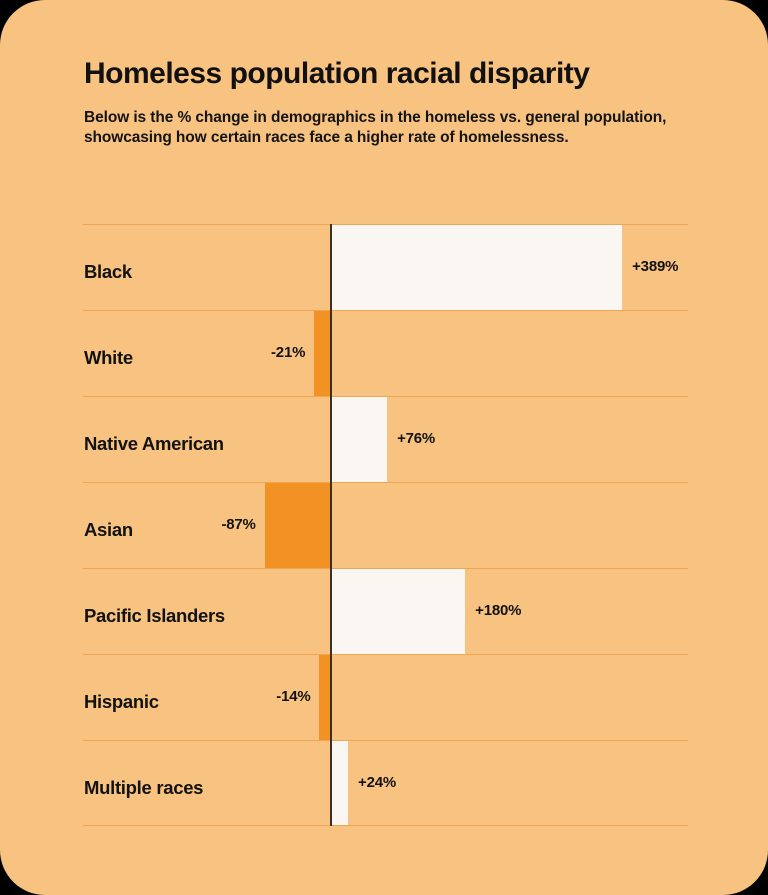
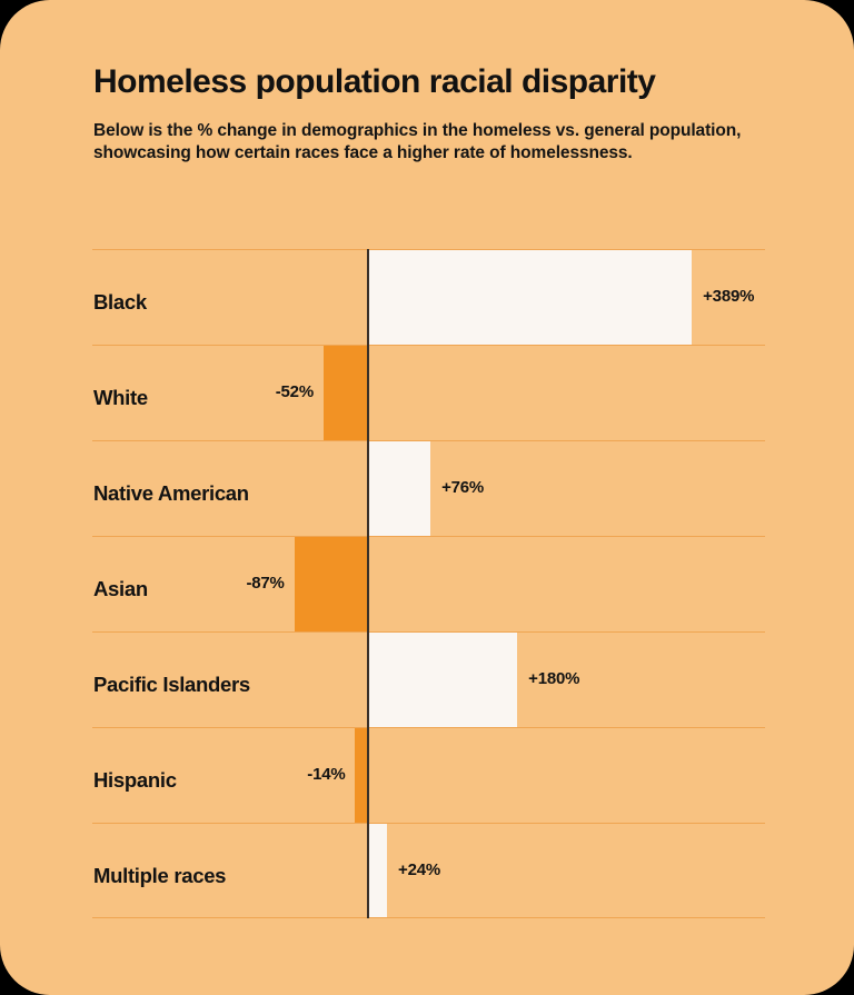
White: -21% -> -52%
